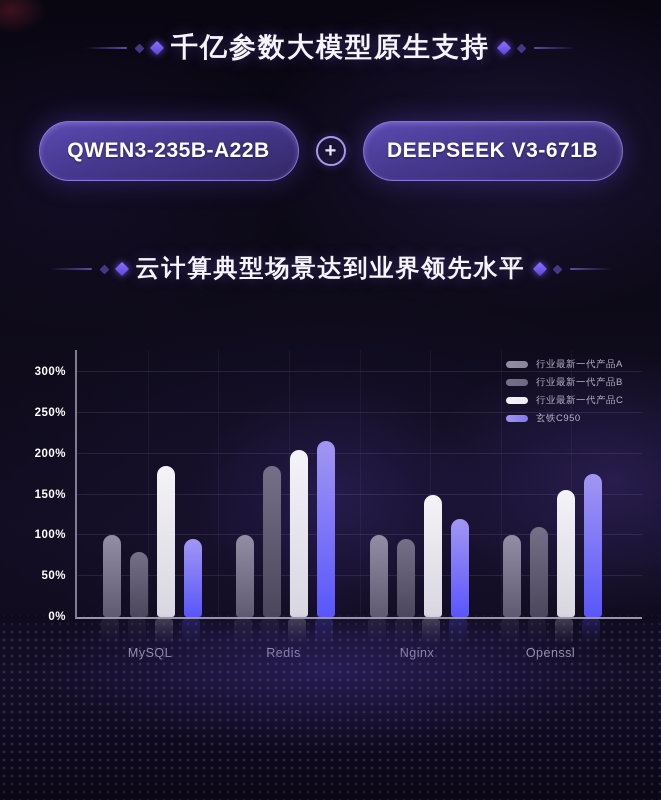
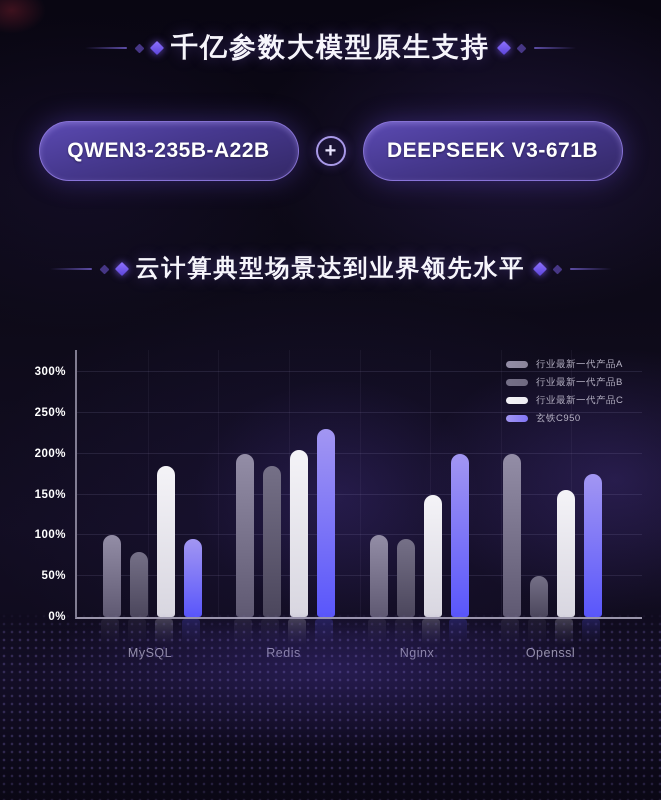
行业最新一代产品A/Redis: 100% -> 200%
玄铁C950/Redis: 220% -> 230%
玄铁C950/Nginx: 120% -> 200%
行业最新一代产品A/Openssl: 100% -> 200%
行业最新一代产品B/Openssl: 110% -> 50%
